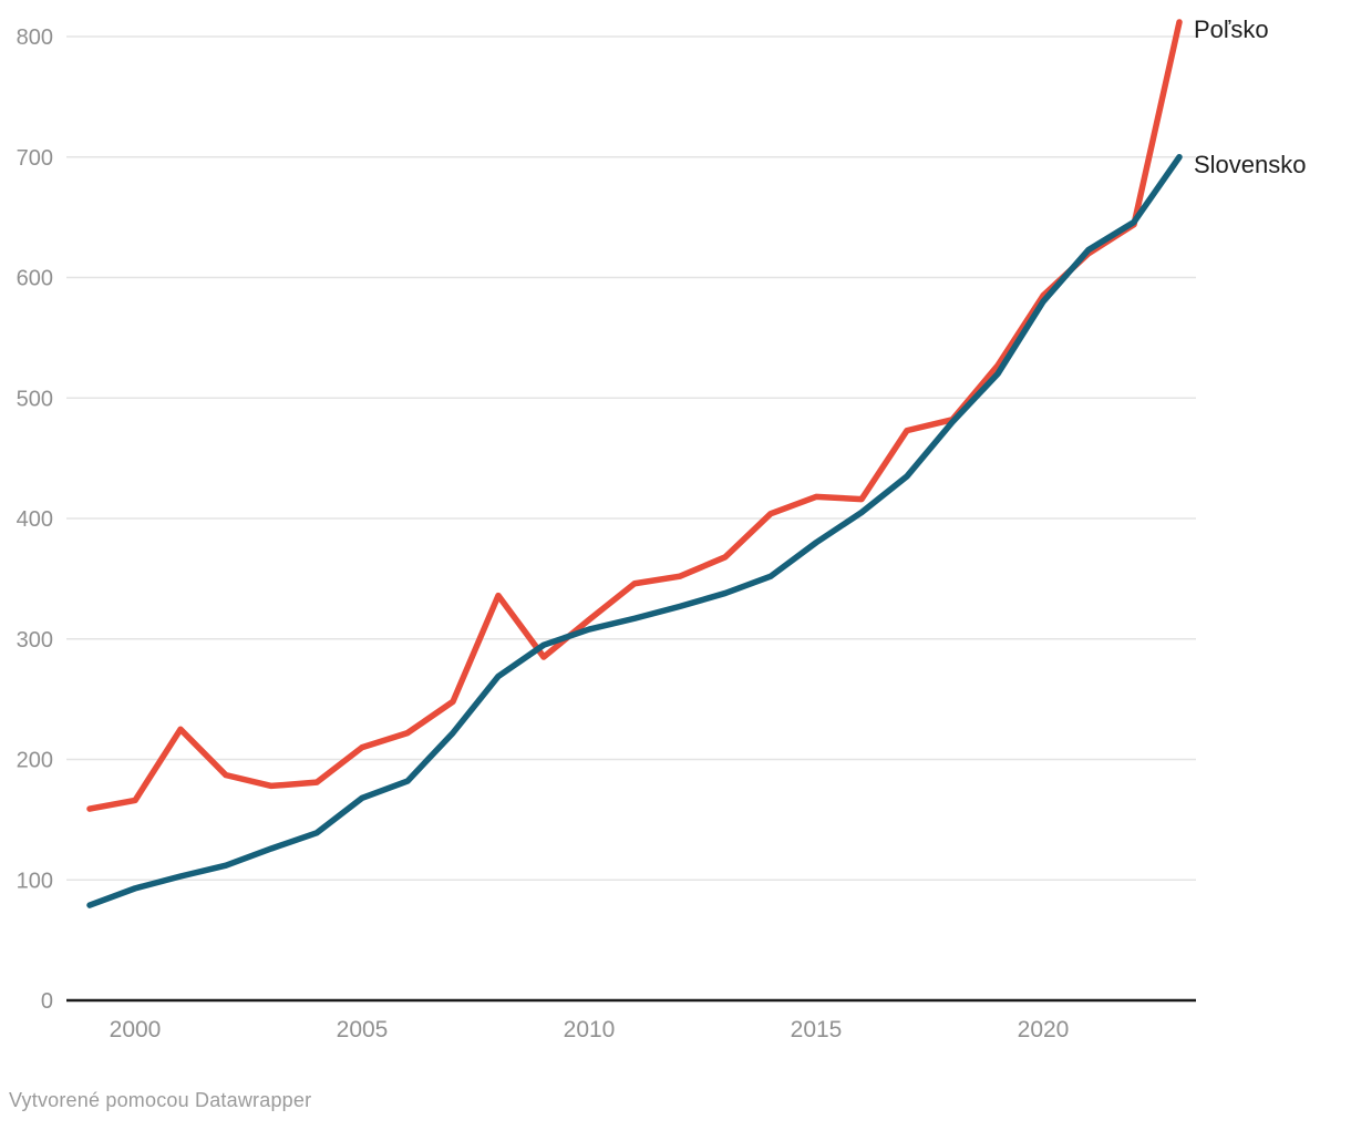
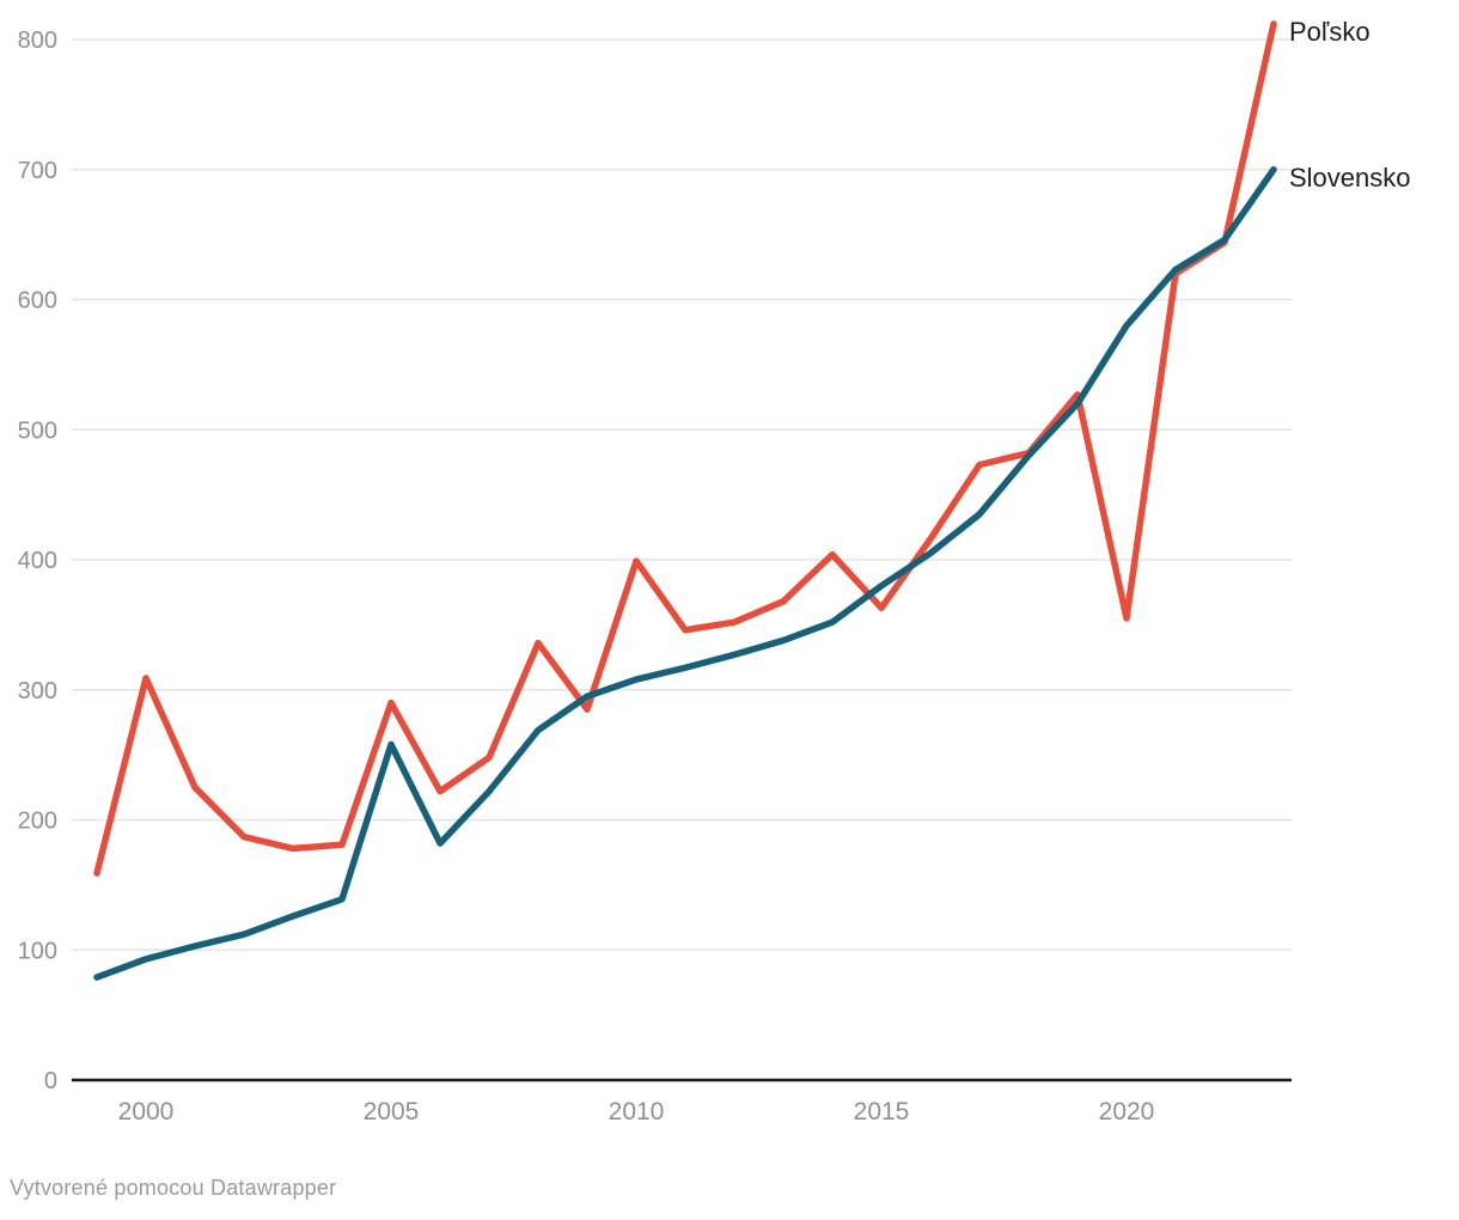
Poľsko/2000: 166 -> 309
Poľsko/2005: 210 -> 290
Slovensko/2005: 168 -> 258
Poľsko/2010: 316 -> 399
Poľsko/2015: 418 -> 363
Poľsko/2020: 585 -> 355
